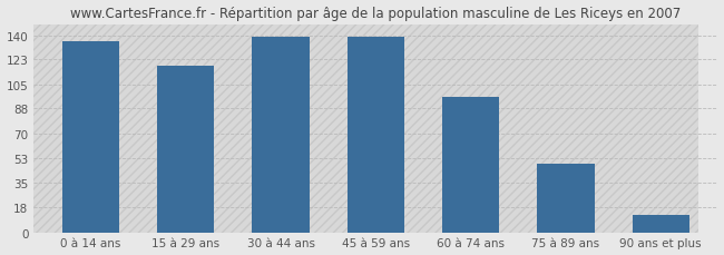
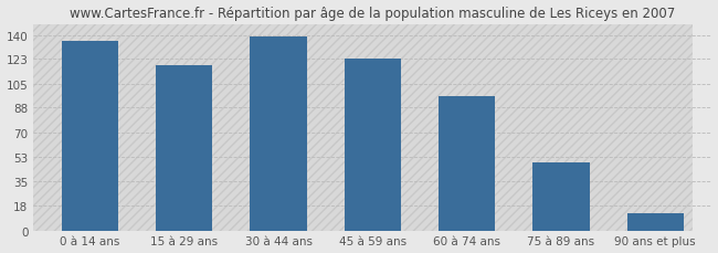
45 à 59 ans: 139 -> 123
